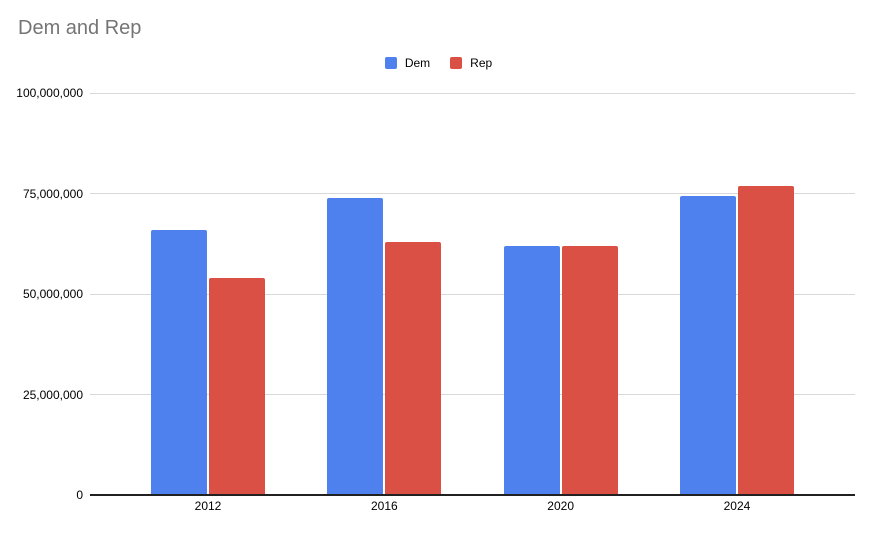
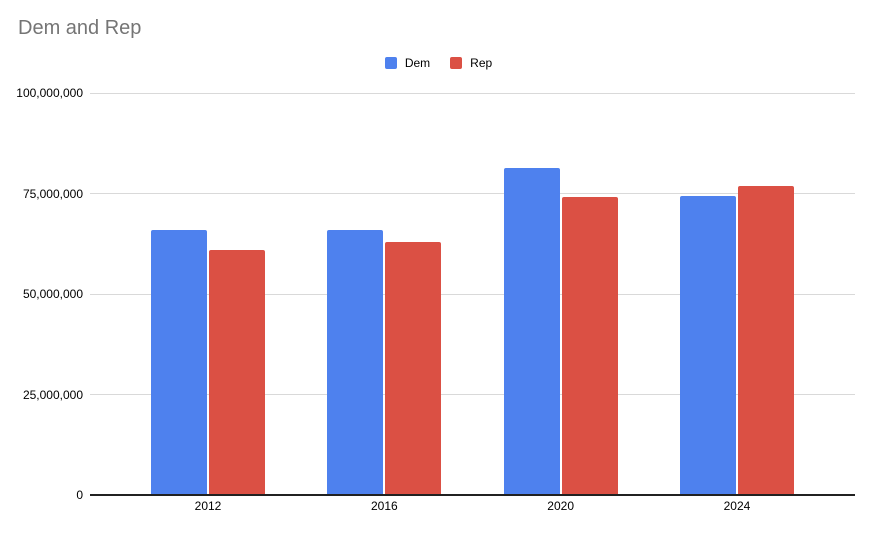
Rep/2012: 54000000 -> 61000000
Dem/2016: 74000000 -> 66000000
Dem/2020: 62000000 -> 81000000
Rep/2020: 62000000 -> 74000000
